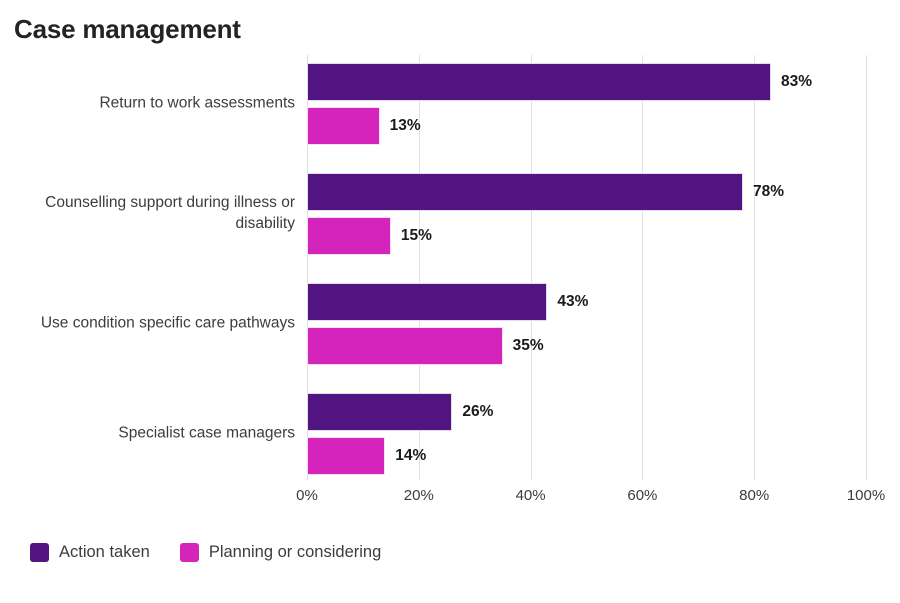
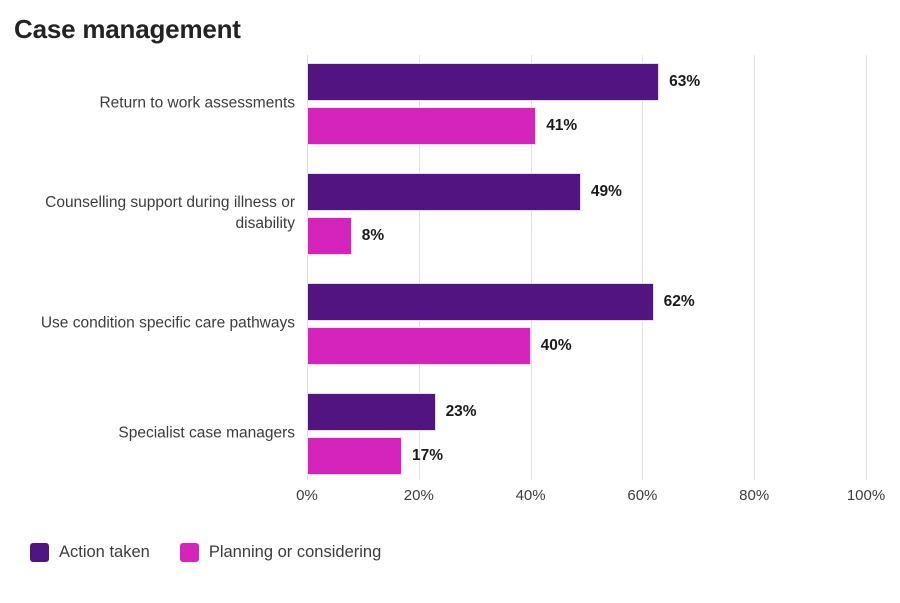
Action taken/Return to work assessments: 83% -> 63%
Planning or considering/Return to work assessments: 13% -> 41%
Action taken/Counselling support during illness or disability: 78% -> 49%
Planning or considering/Counselling support during illness or disability: 15% -> 8%
Action taken/Use condition specific care pathways: 43% -> 62%
Planning or considering/Use condition specific care pathways: 35% -> 40%
Action taken/Specialist case managers: 26% -> 23%
Planning or considering/Specialist case managers: 14% -> 17%
